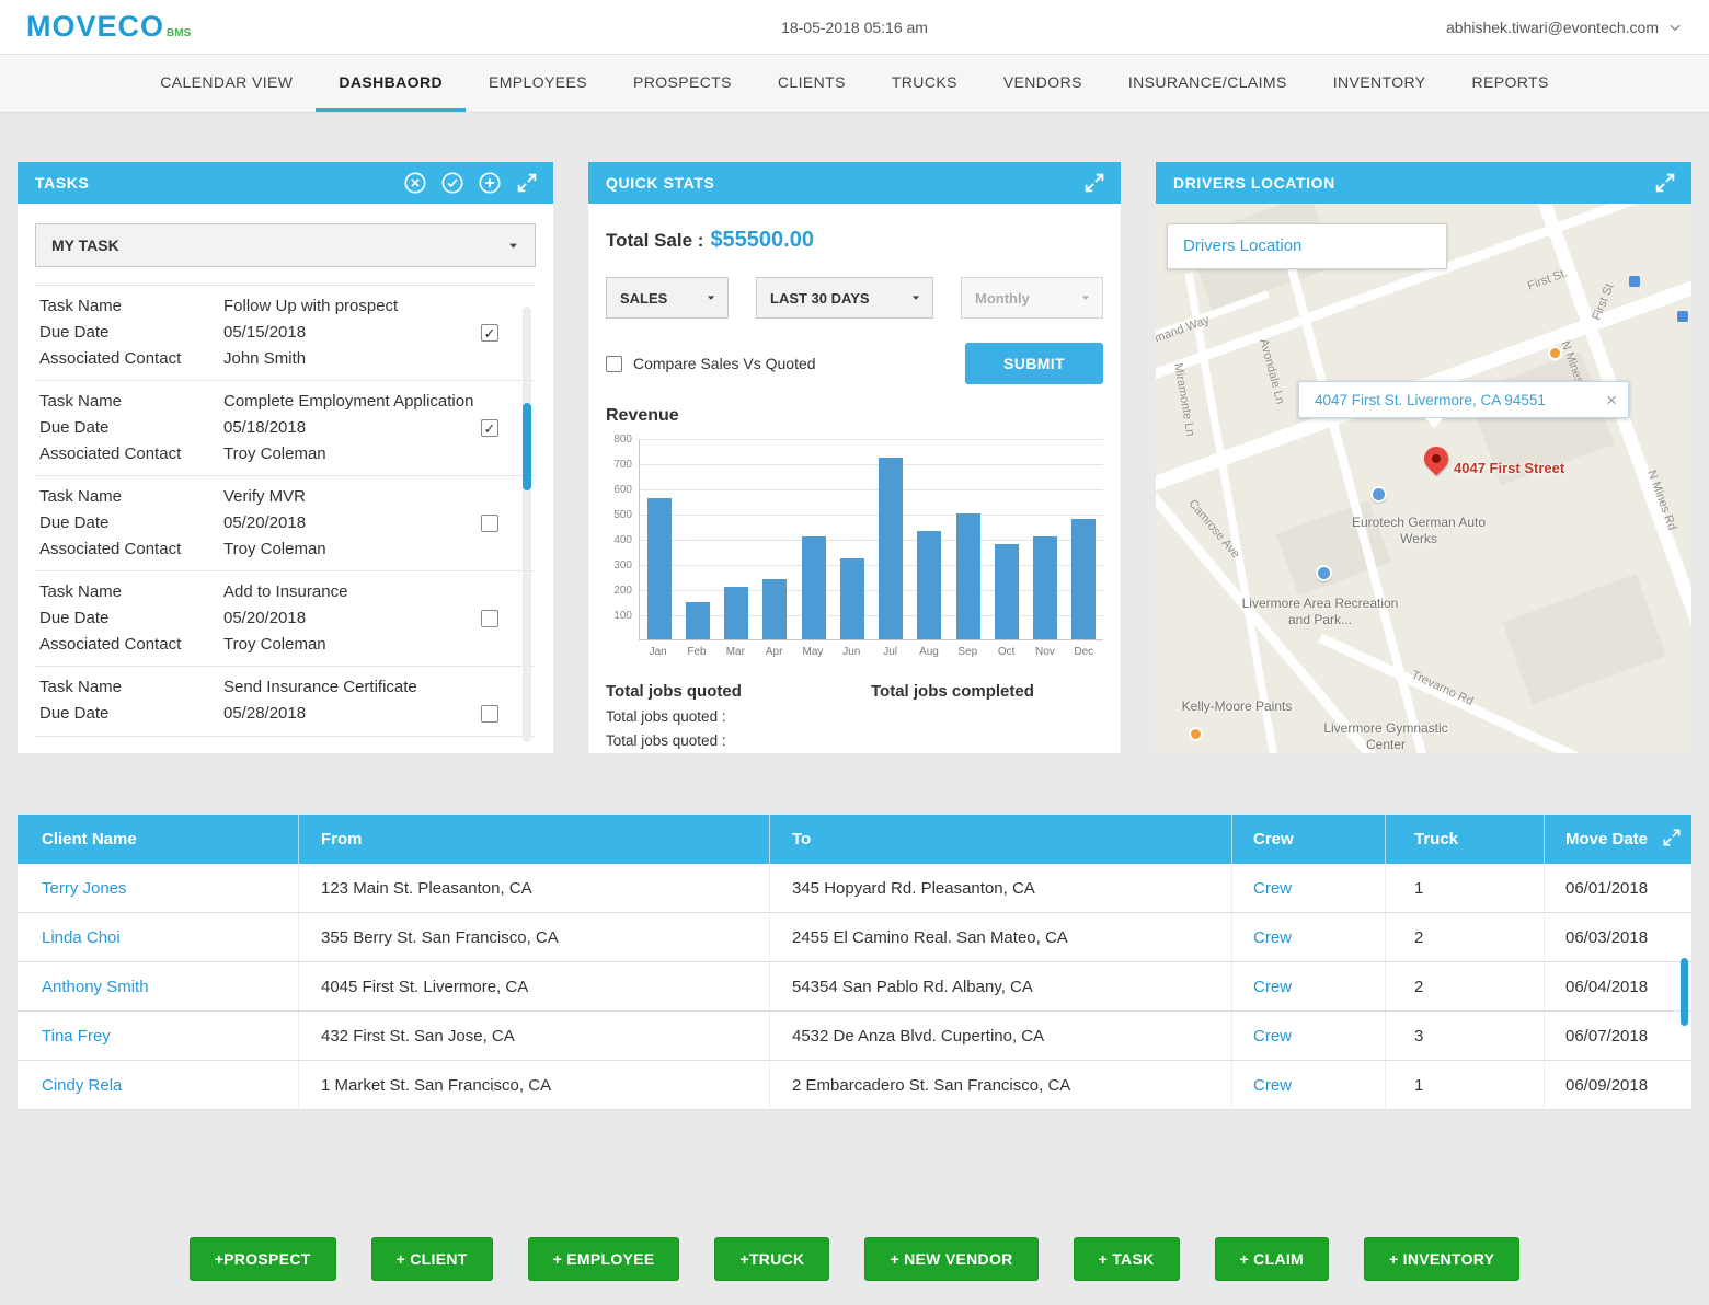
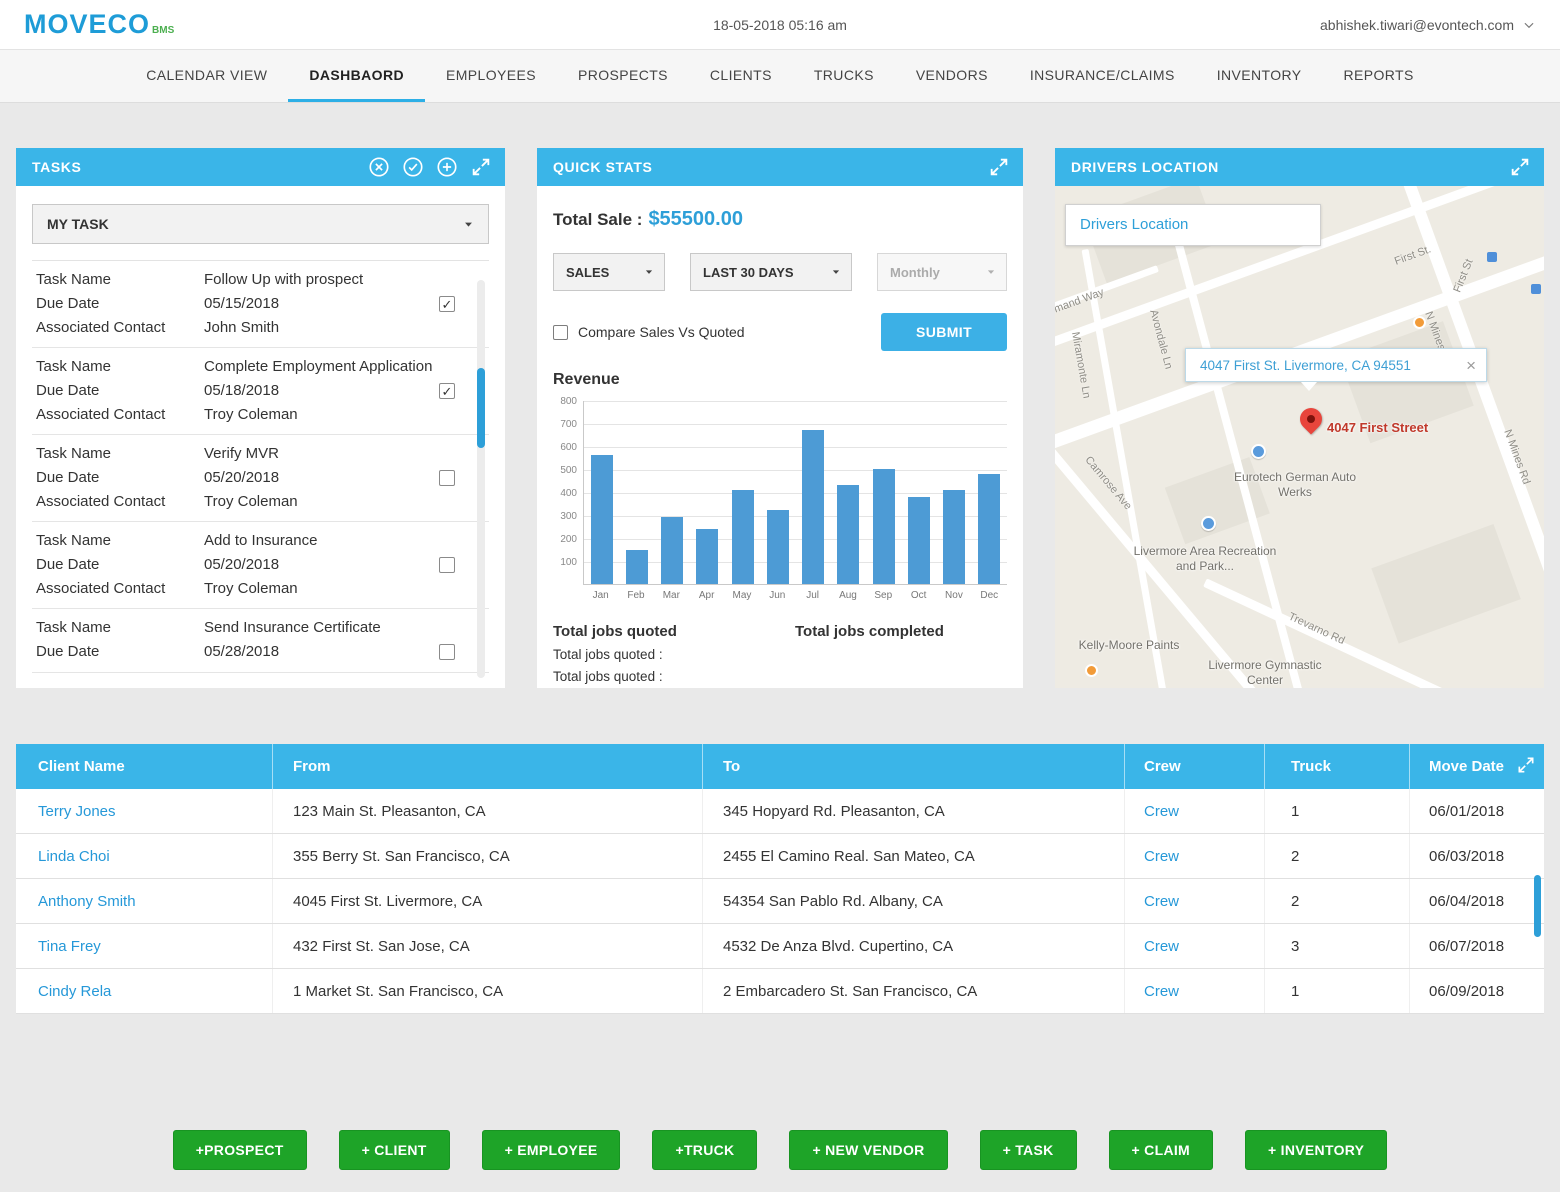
Mar: 210 -> 290
Jul: 720 -> 670
